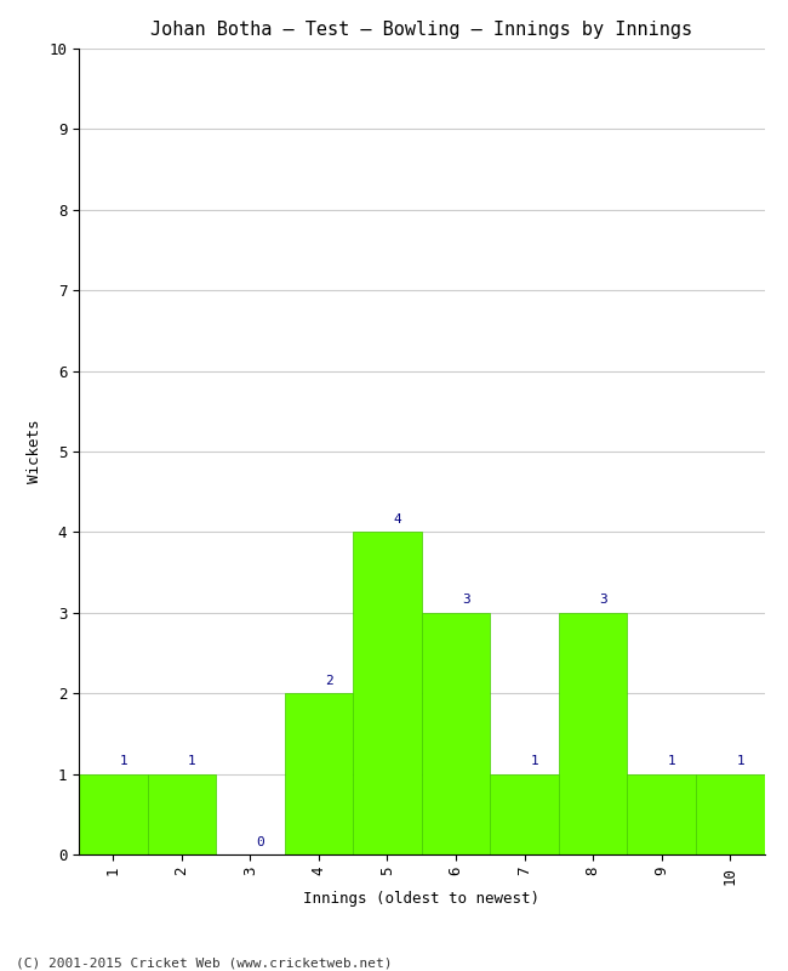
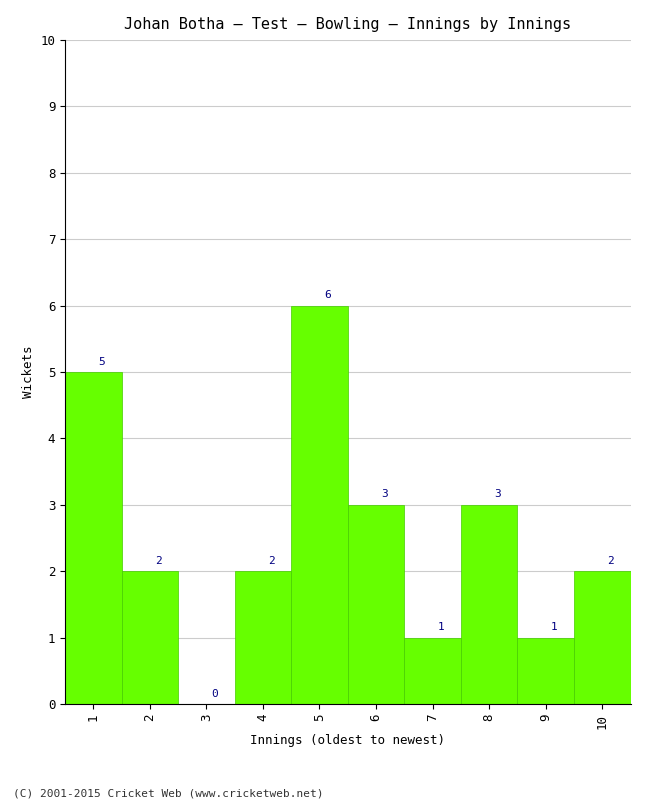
1: 1 -> 5
2: 1 -> 2
5: 4 -> 6
10: 1 -> 2
